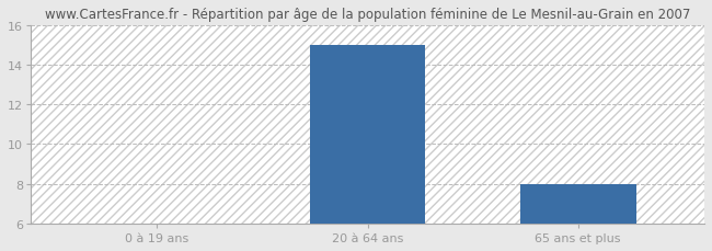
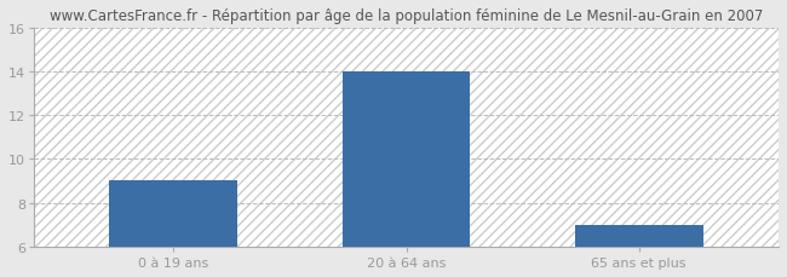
0 à 19 ans: 6 -> 9
20 à 64 ans: 15 -> 14
65 ans et plus: 8 -> 7
